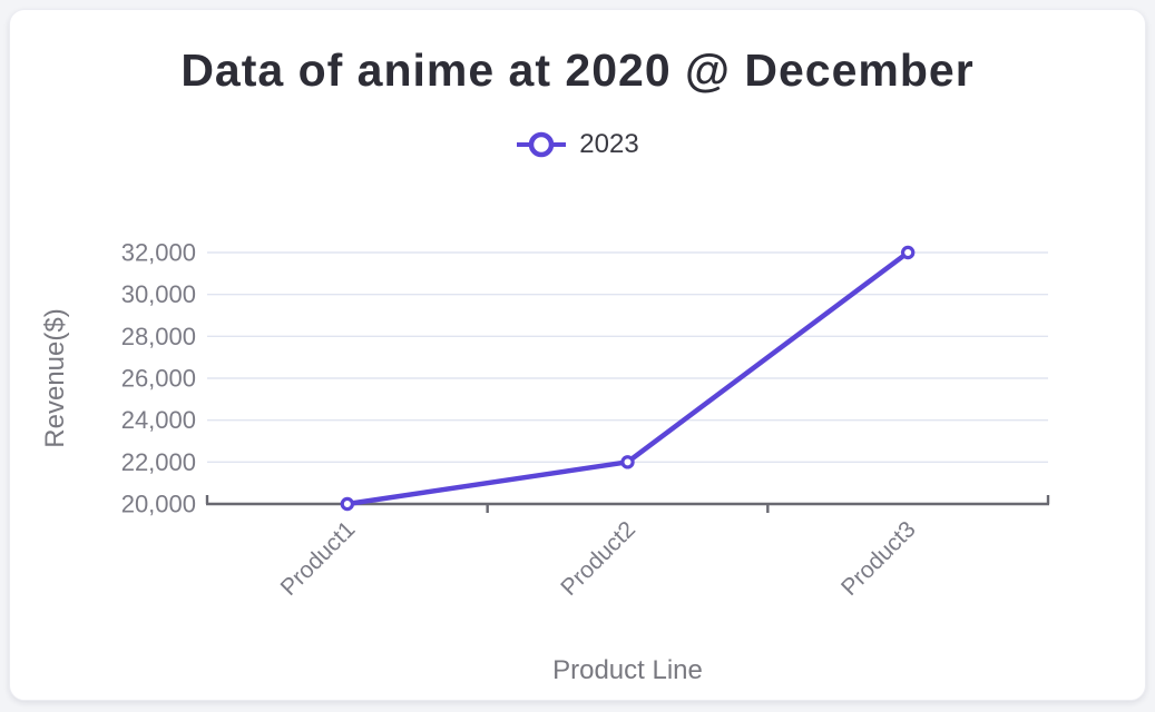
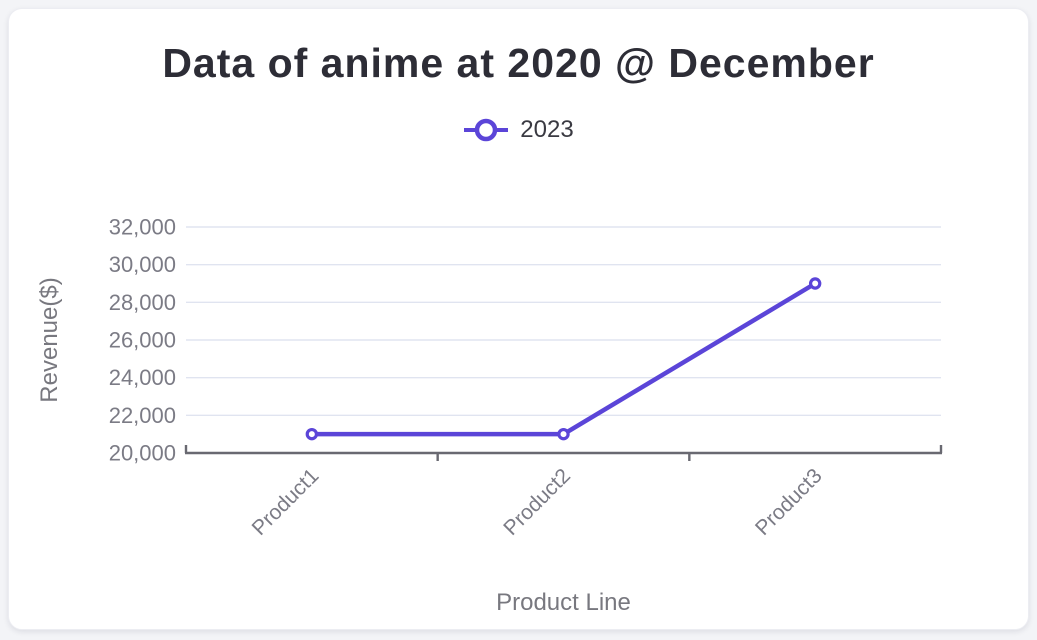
Product1: 20000 -> 21000
Product2: 22000 -> 21000
Product3: 32000 -> 29000
